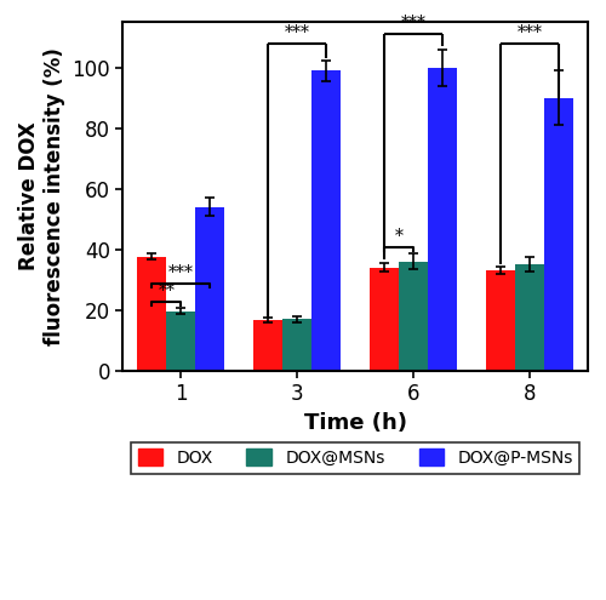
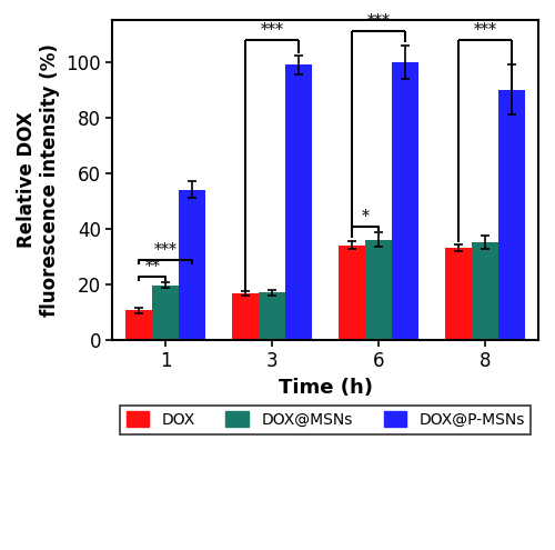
DOX/1: 37.5 -> 10.5
